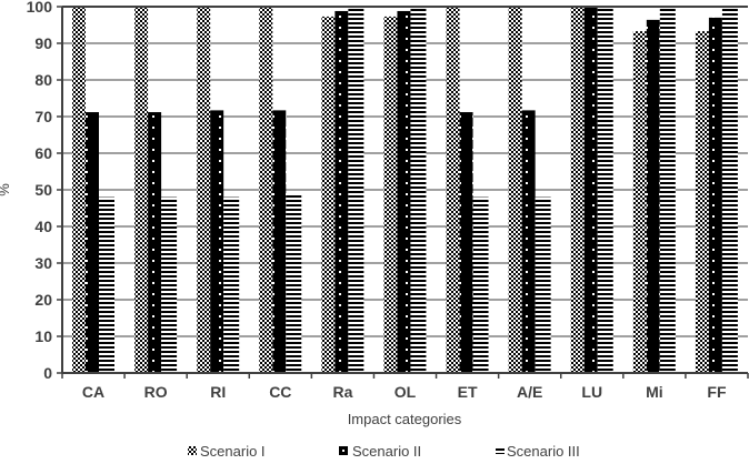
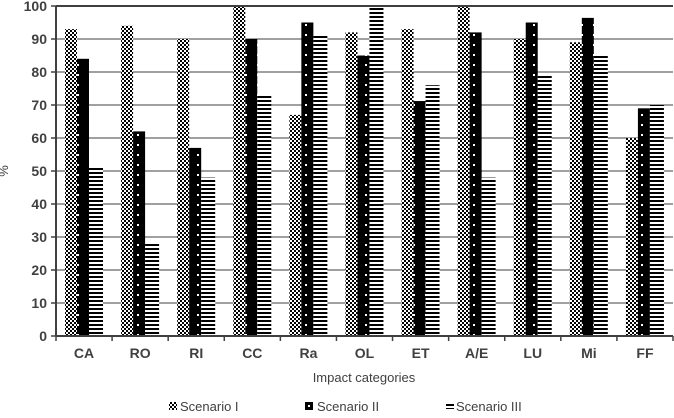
Scenario I/CA: 100 -> 93
Scenario II/CA: 71 -> 84
Scenario III/CA: 48 -> 51
Scenario I/RO: 100 -> 94
Scenario II/RO: 71 -> 62
Scenario III/RO: 48 -> 28
Scenario I/RI: 100 -> 90
Scenario II/RI: 72 -> 57
Scenario II/CC: 72 -> 90
Scenario III/CC: 49 -> 73
Scenario I/Ra: 97 -> 67
Scenario II/Ra: 99 -> 95
Scenario III/Ra: 100 -> 91
Scenario I/OL: 97 -> 92
Scenario II/OL: 99 -> 85
Scenario I/ET: 100 -> 93
Scenario III/ET: 48 -> 76
Scenario II/A/E: 72 -> 92
Scenario I/LU: 100 -> 90
Scenario II/LU: 100 -> 95
Scenario III/LU: 100 -> 79
Scenario I/Mi: 93 -> 89
Scenario III/Mi: 100 -> 85
Scenario I/FF: 93 -> 60
Scenario II/FF: 97 -> 69
Scenario III/FF: 100 -> 70
